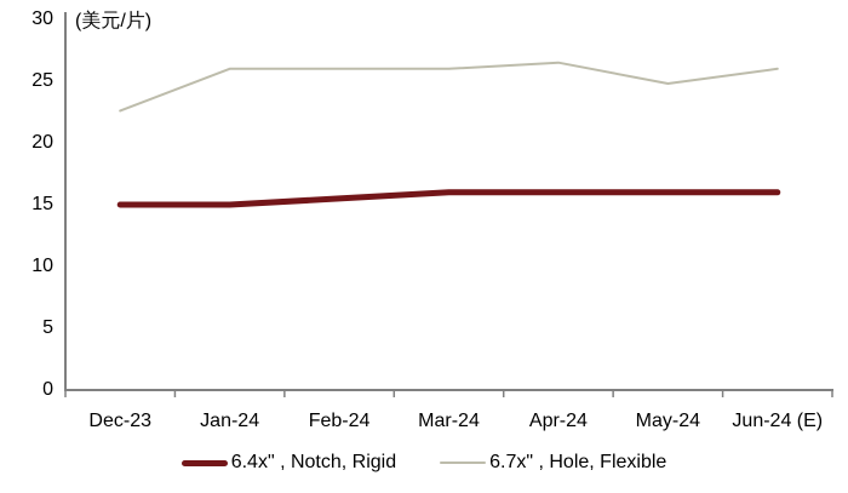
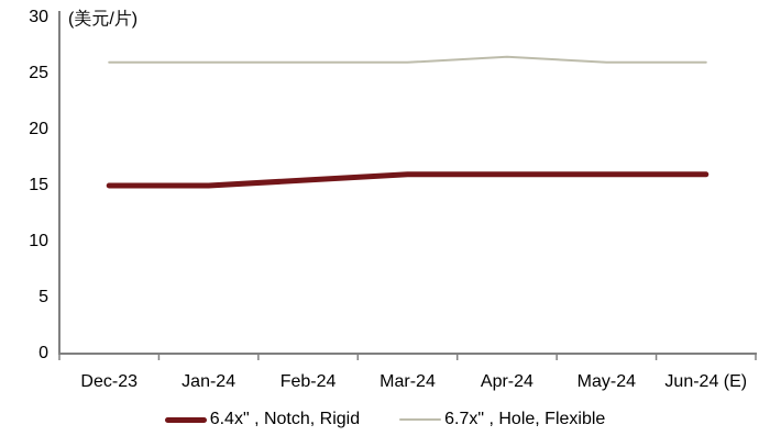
6.7x" , Hole, Flexible/Dec-23: 22.6 -> 26.0
6.7x" , Hole, Flexible/May-24: 24.8 -> 26.0
